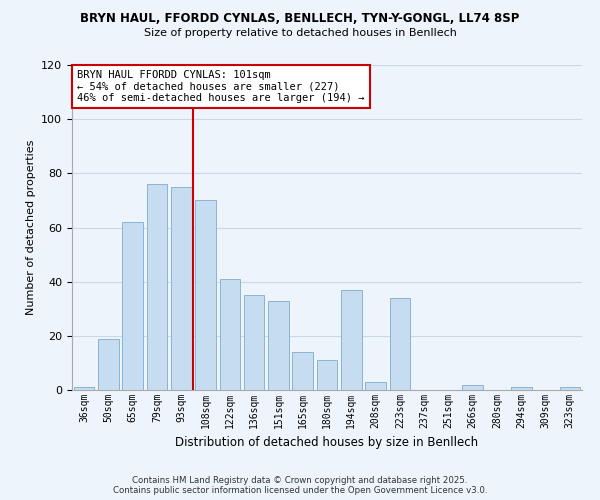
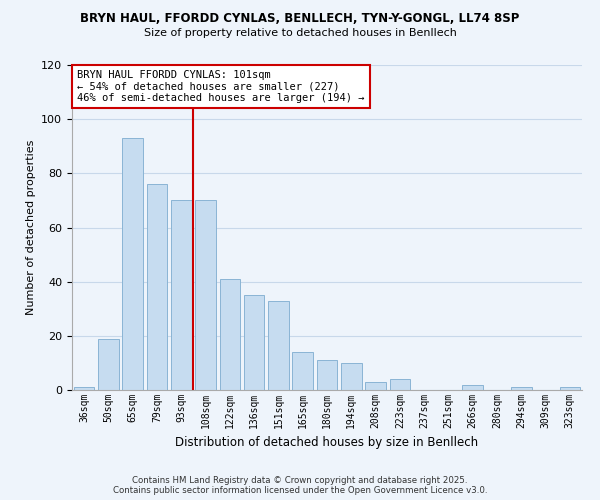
65sqm: 62 -> 93
93sqm: 75 -> 70
194sqm: 37 -> 10
223sqm: 34 -> 4
